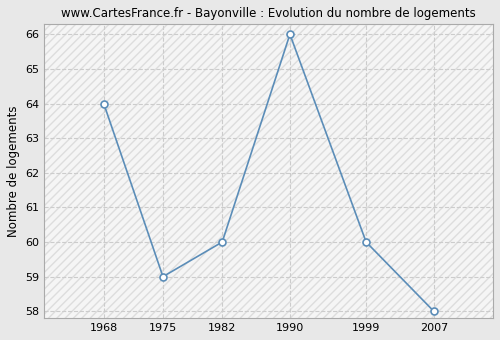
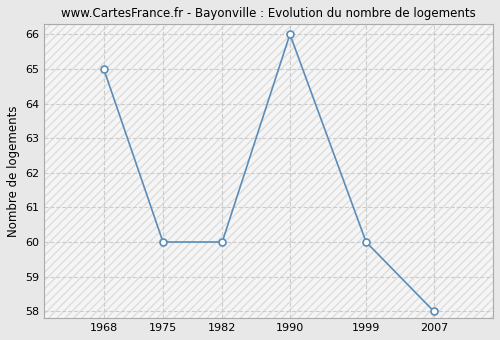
1968: 64 -> 65
1975: 59 -> 60
